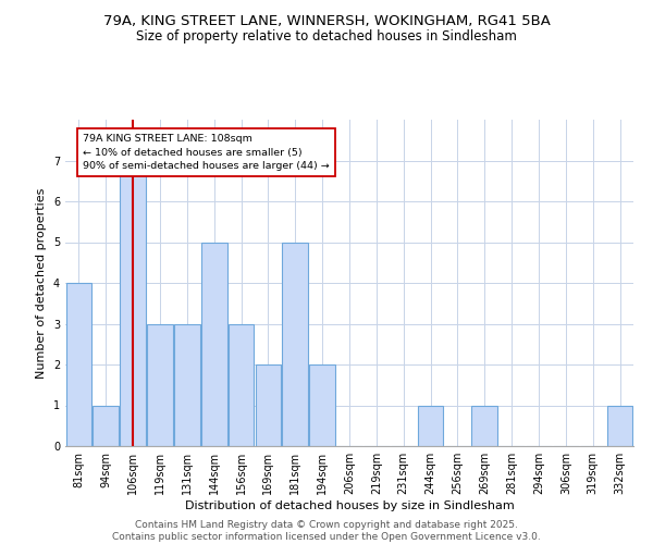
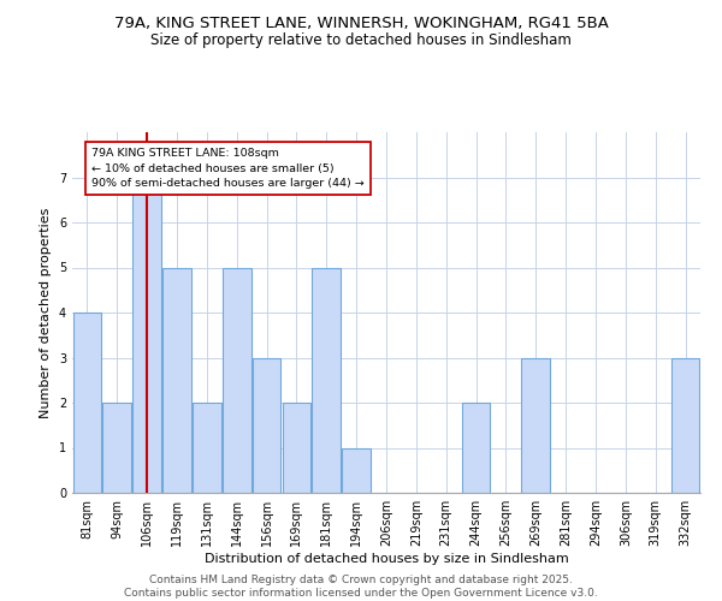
94sqm: 1 -> 2
119sqm: 3 -> 5
131sqm: 3 -> 2
194sqm: 2 -> 1
244sqm: 1 -> 2
269sqm: 1 -> 3
332sqm: 1 -> 3
